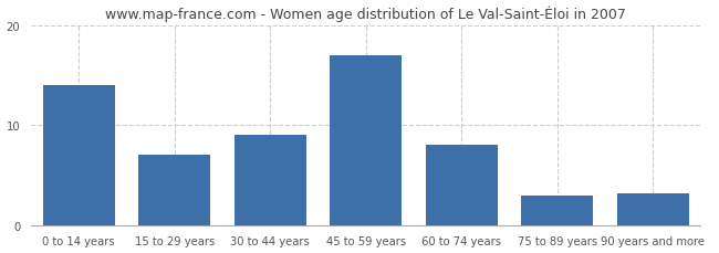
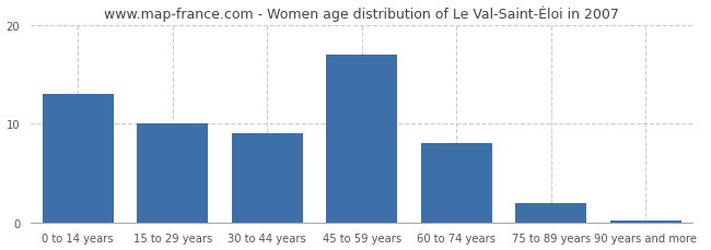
0 to 14 years: 14.0 -> 13.0
15 to 29 years: 7.0 -> 10.0
75 to 89 years: 3.0 -> 2.0
90 years and more: 3.2 -> 0.2
